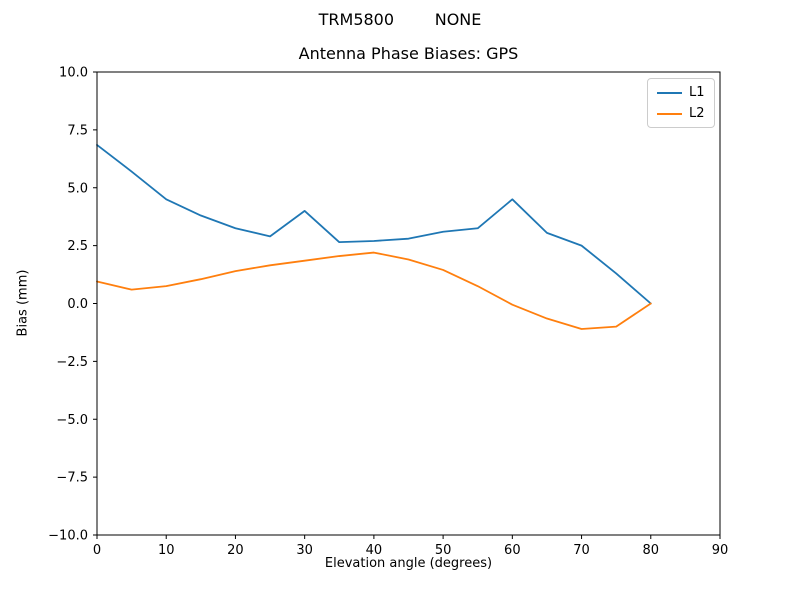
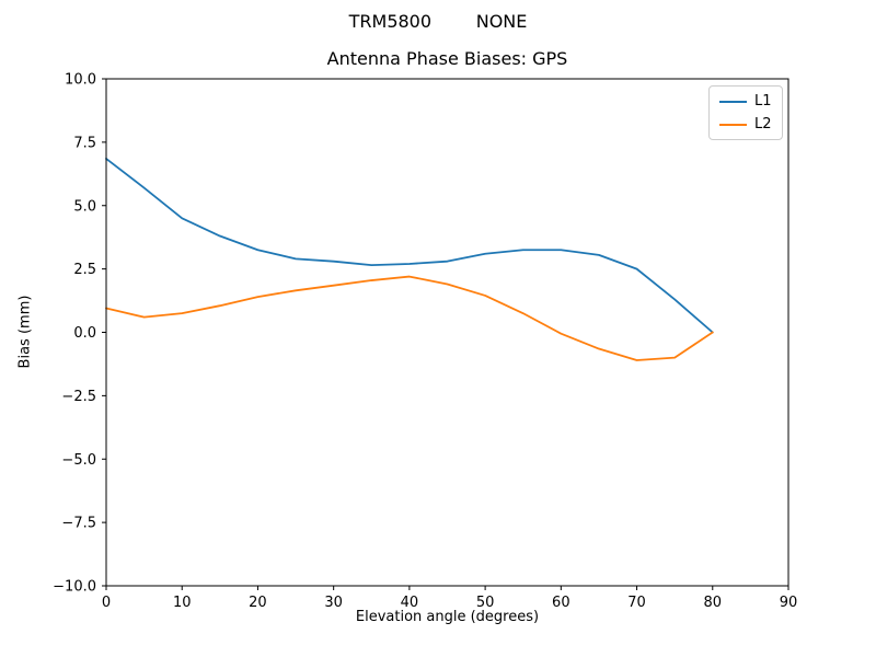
L1/30: 4.0 -> 2.8
L1/60: 4.5 -> 3.2
